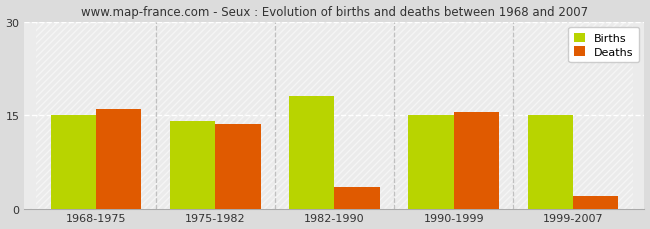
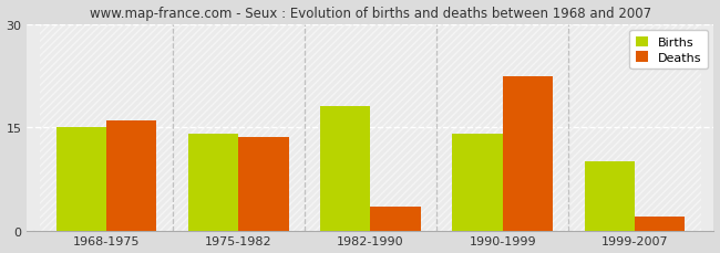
Births/1990-1999: 15 -> 14
Deaths/1990-1999: 15.5 -> 22.4
Births/1999-2007: 15 -> 10
